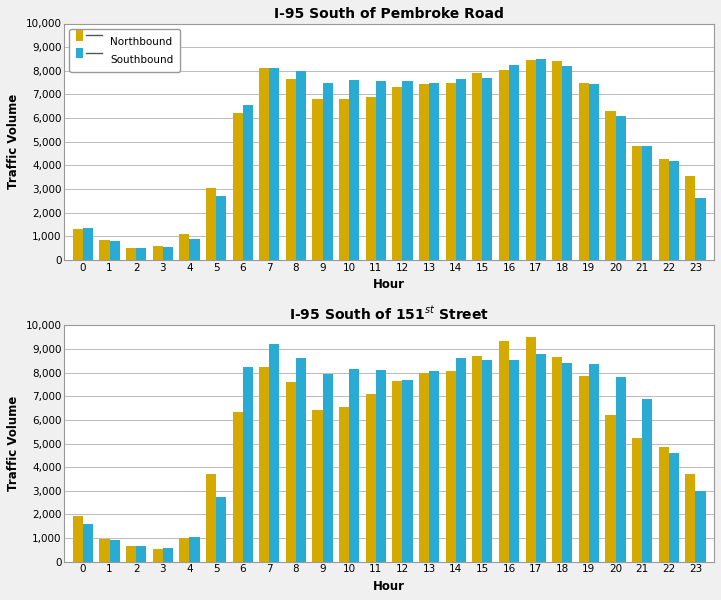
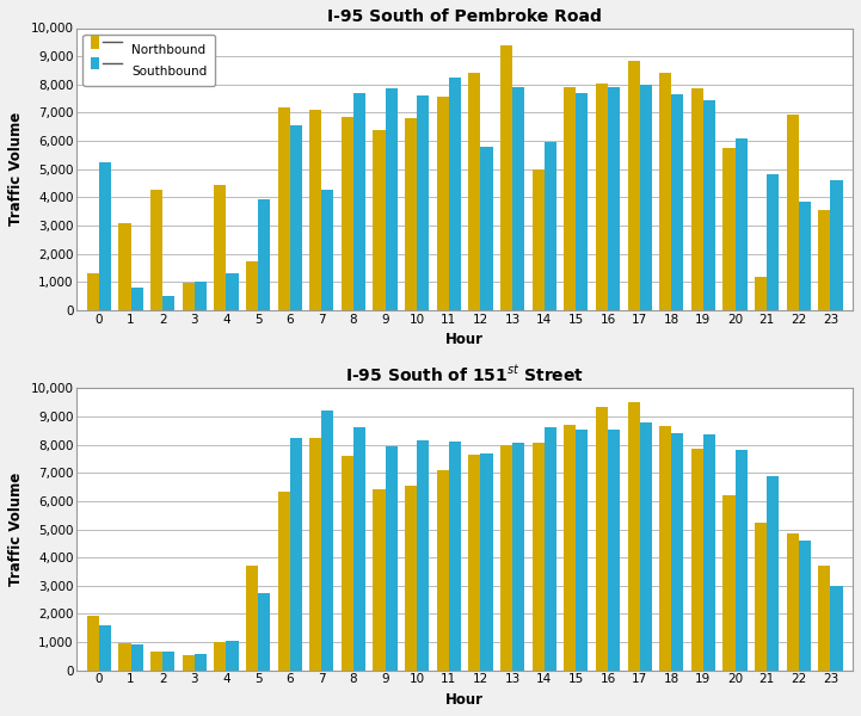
I-95 South of Pembroke Road/Southbound/0: 1,350 -> 5,250
I-95 South of Pembroke Road/Northbound/1: 850 -> 3,100
I-95 South of Pembroke Road/Northbound/2: 500 -> 4,250
I-95 South of Pembroke Road/Northbound/3: 600 -> 950
I-95 South of Pembroke Road/Southbound/3: 550 -> 1,000
I-95 South of Pembroke Road/Northbound/4: 1,100 -> 4,450
I-95 South of Pembroke Road/Southbound/4: 900 -> 1,300
I-95 South of Pembroke Road/Northbound/5: 3,050 -> 1,750
I-95 South of Pembroke Road/Southbound/5: 2,700 -> 3,950
I-95 South of Pembroke Road/Northbound/6: 6,200 -> 7,200
I-95 South of Pembroke Road/Northbound/7: 8,100 -> 7,100
I-95 South of Pembroke Road/Southbound/7: 8,100 -> 4,250
I-95 South of Pembroke Road/Northbound/8: 7,650 -> 6,850
I-95 South of Pembroke Road/Southbound/8: 8,000 -> 7,700
I-95 South of Pembroke Road/Northbound/9: 6,800 -> 6,400
I-95 South of Pembroke Road/Southbound/9: 7,500 -> 7,850
I-95 South of Pembroke Road/Northbound/11: 6,900 -> 7,550
I-95 South of Pembroke Road/Southbound/11: 7,550 -> 8,250
I-95 South of Pembroke Road/Northbound/12: 7,300 -> 8,400
I-95 South of Pembroke Road/Southbound/12: 7,550 -> 5,800
I-95 South of Pembroke Road/Northbound/13: 7,450 -> 9,400
I-95 South of Pembroke Road/Southbound/13: 7,500 -> 7,900
I-95 South of Pembroke Road/Northbound/14: 7,500 -> 5,000
I-95 South of Pembroke Road/Southbound/14: 7,650 -> 5,950
I-95 South of Pembroke Road/Southbound/16: 8,250 -> 7,900
I-95 South of Pembroke Road/Northbound/17: 8,450 -> 8,850
I-95 South of Pembroke Road/Southbound/17: 8,500 -> 8,000
I-95 South of Pembroke Road/Southbound/18: 8,200 -> 7,650
I-95 South of Pembroke Road/Northbound/19: 7,500 -> 7,850
I-95 South of Pembroke Road/Northbound/20: 6,300 -> 5,750
I-95 South of Pembroke Road/Northbound/21: 4,800 -> 1,200
I-95 South of Pembroke Road/Northbound/22: 4,250 -> 6,950
I-95 South of Pembroke Road/Southbound/22: 4,200 -> 3,850
I-95 South of Pembroke Road/Southbound/23: 2,600 -> 4,600
